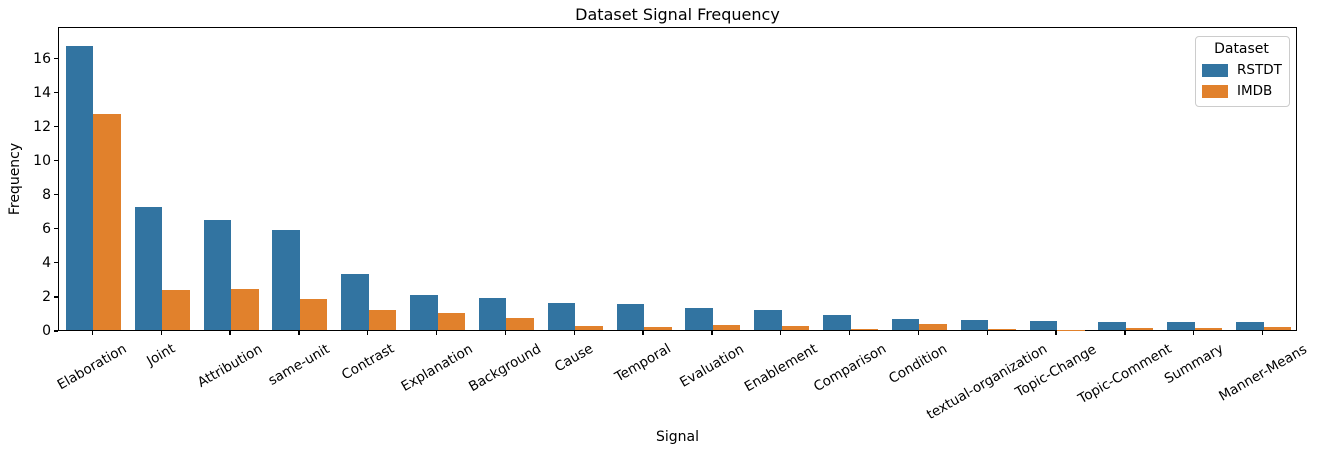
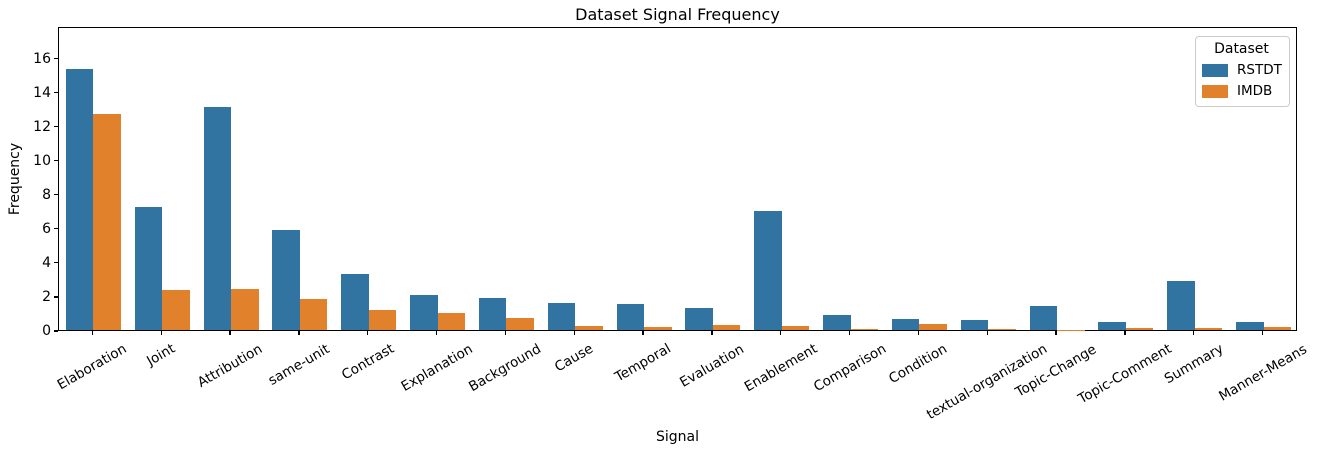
RSTDT/Elaboration: 16.7 -> 15.3
RSTDT/Attribution: 6.5 -> 13.1
RSTDT/Enablement: 1.2 -> 7.0
RSTDT/Topic-Change: 0.6 -> 1.4
RSTDT/Summary: 0.5 -> 2.9
